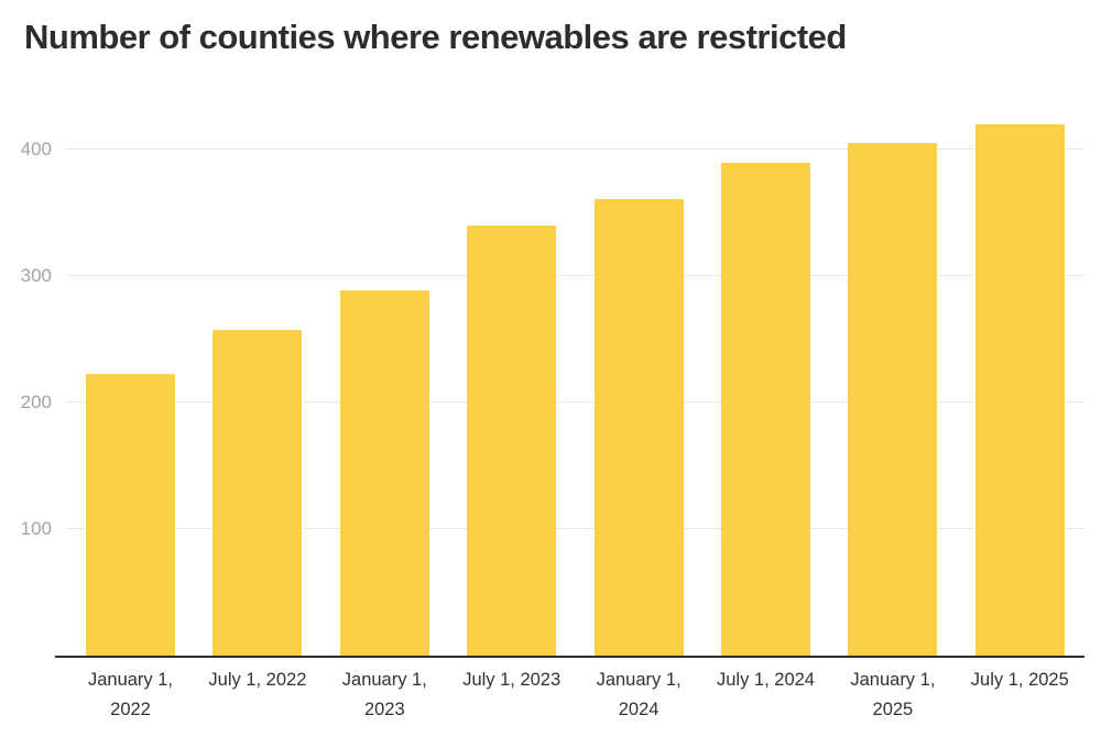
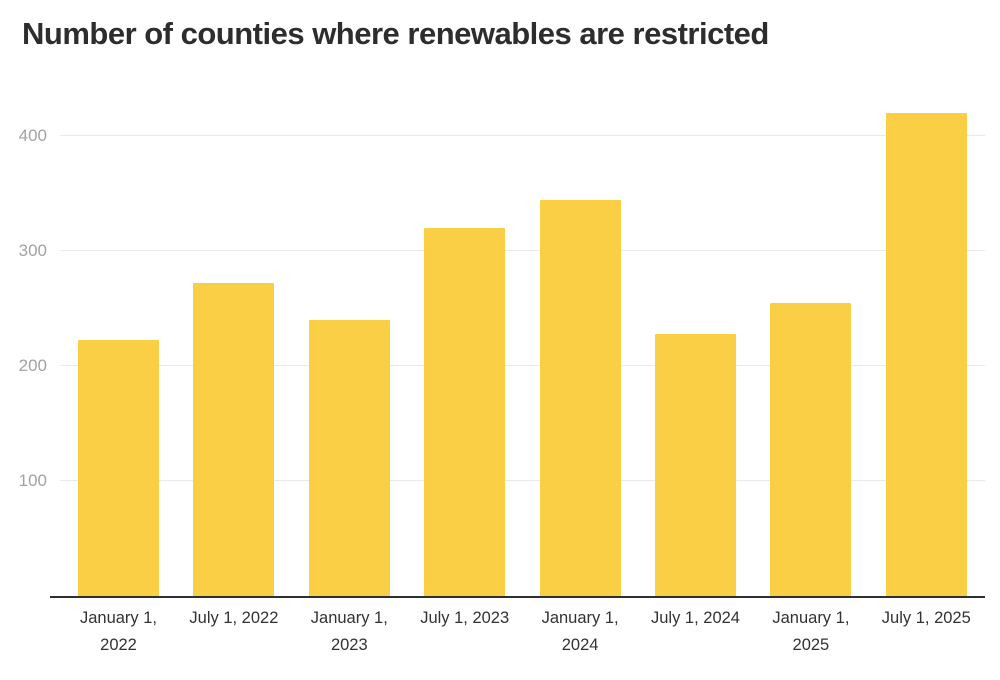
July 1, 2022: 257 -> 272
January 1, 2023: 289 -> 240
July 1, 2023: 340 -> 320
January 1, 2024: 361 -> 344
July 1, 2024: 390 -> 228
January 1, 2025: 405 -> 255
